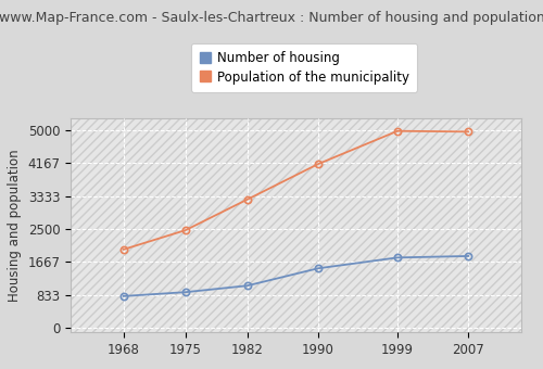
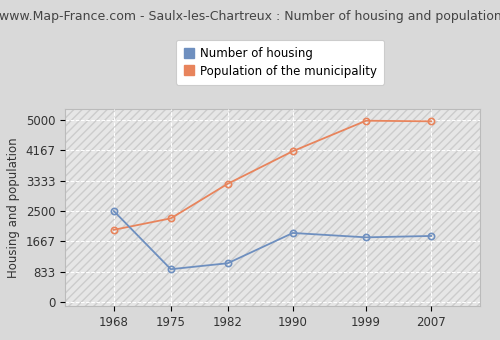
Number of housing/1968: 810 -> 2500
Population of the municipality/1975: 2470 -> 2300
Number of housing/1990: 1510 -> 1900
